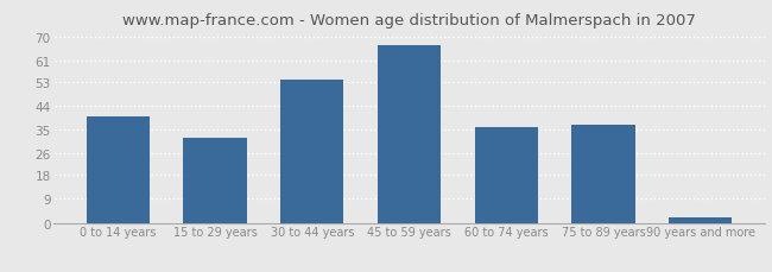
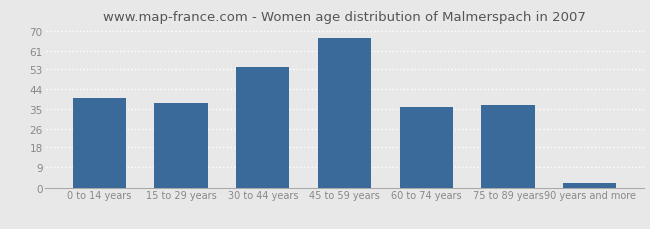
15 to 29 years: 32 -> 38
